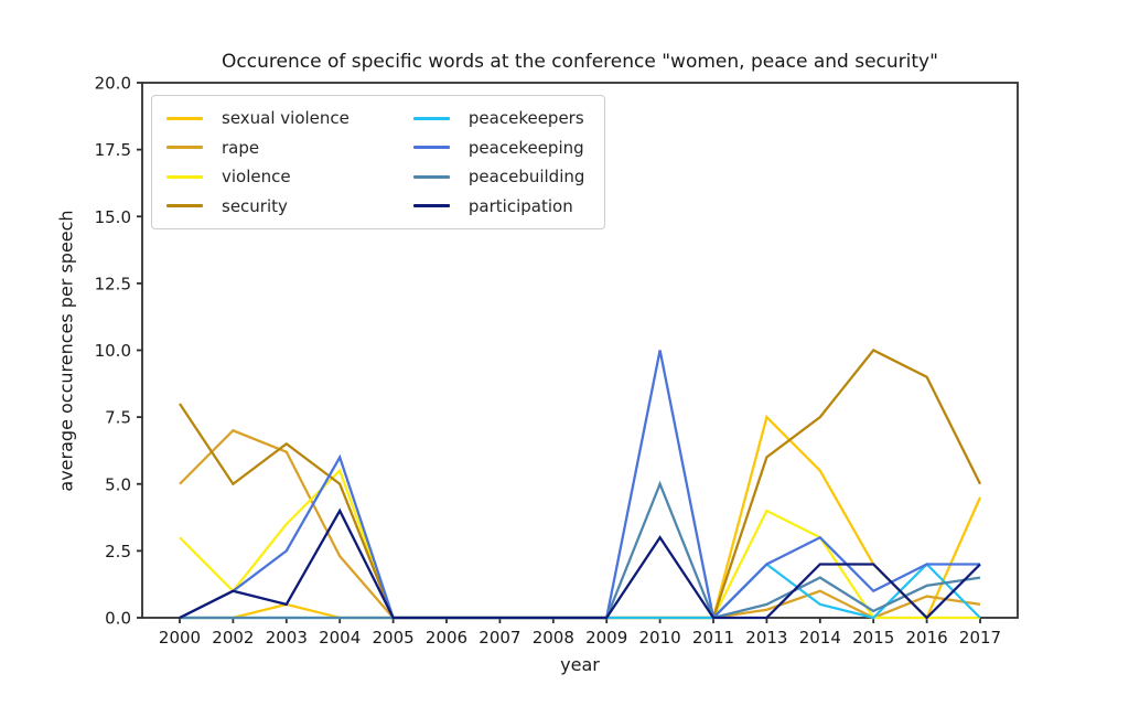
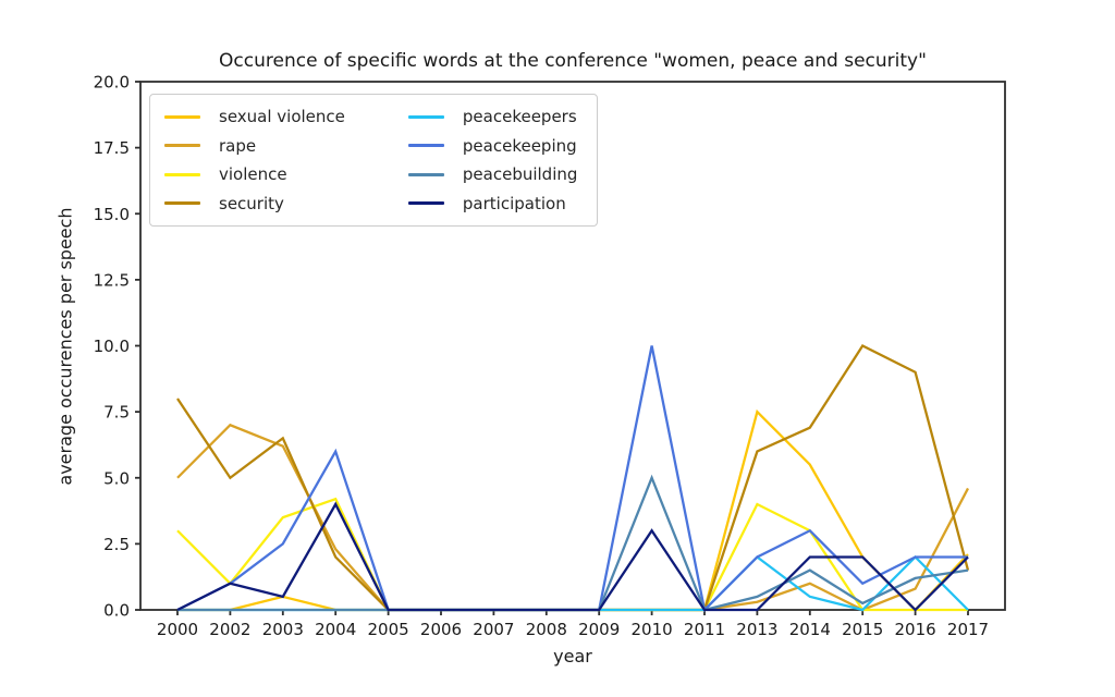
violence/2004: 5.5 -> 4.2
security/2004: 5.0 -> 2.0
security/2014: 7.5 -> 6.9
sexual violence/2017: 4.5 -> 2.1
rape/2017: 0.5 -> 4.6
security/2017: 5.0 -> 1.5
